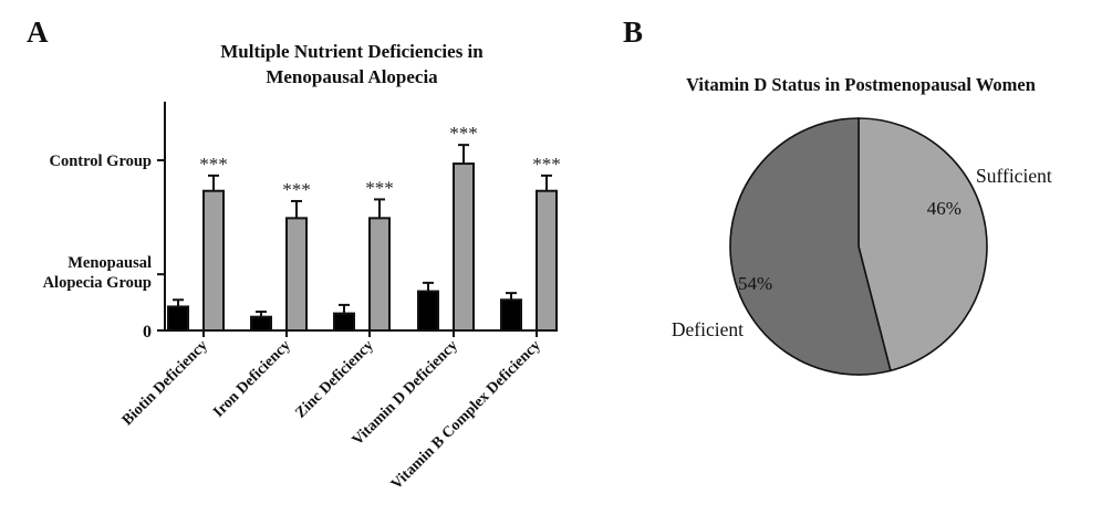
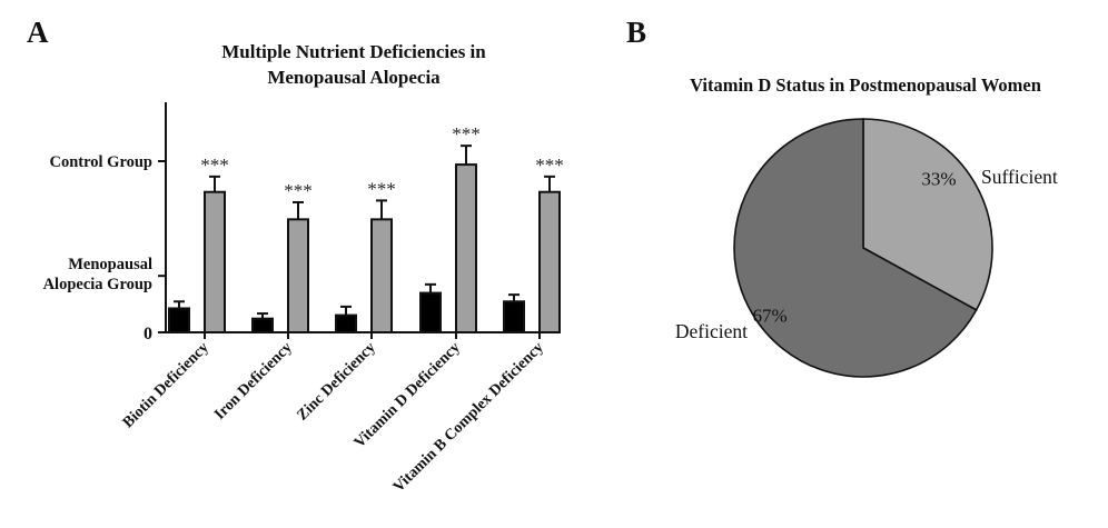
Vitamin D Status in Postmenopausal Women/Sufficient: 46% -> 33%
Vitamin D Status in Postmenopausal Women/Deficient: 54% -> 67%
